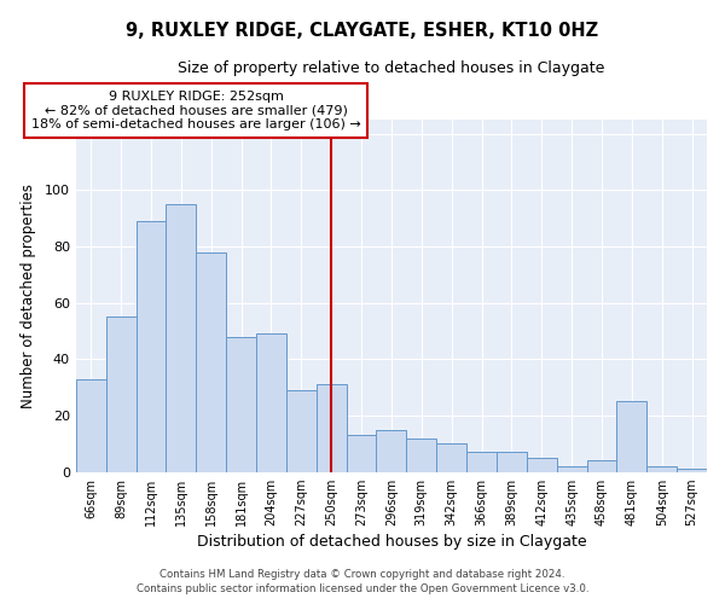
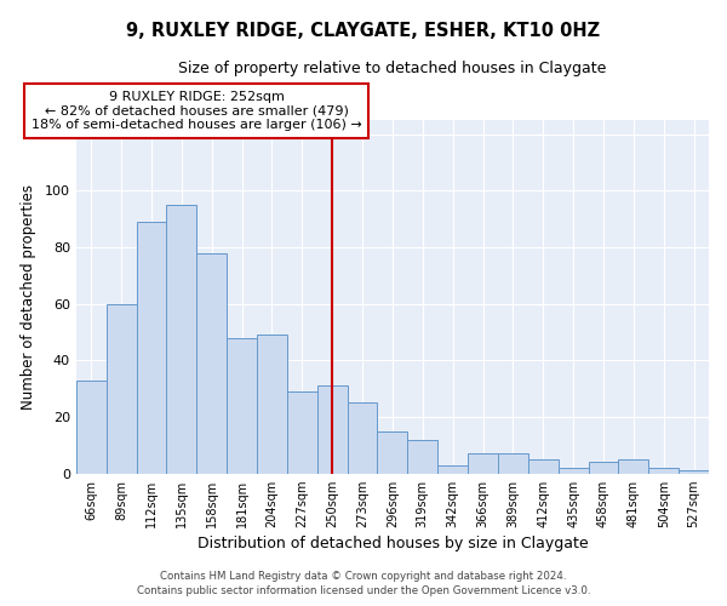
89sqm: 55 -> 60
273sqm: 13 -> 25
342sqm: 10 -> 3
481sqm: 25 -> 5
